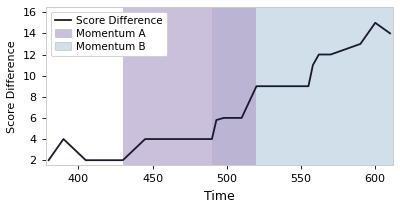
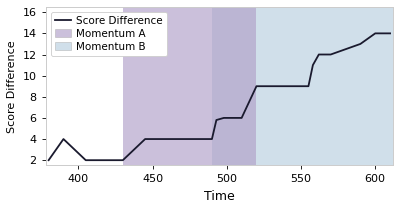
600: 15.0 -> 14.0
